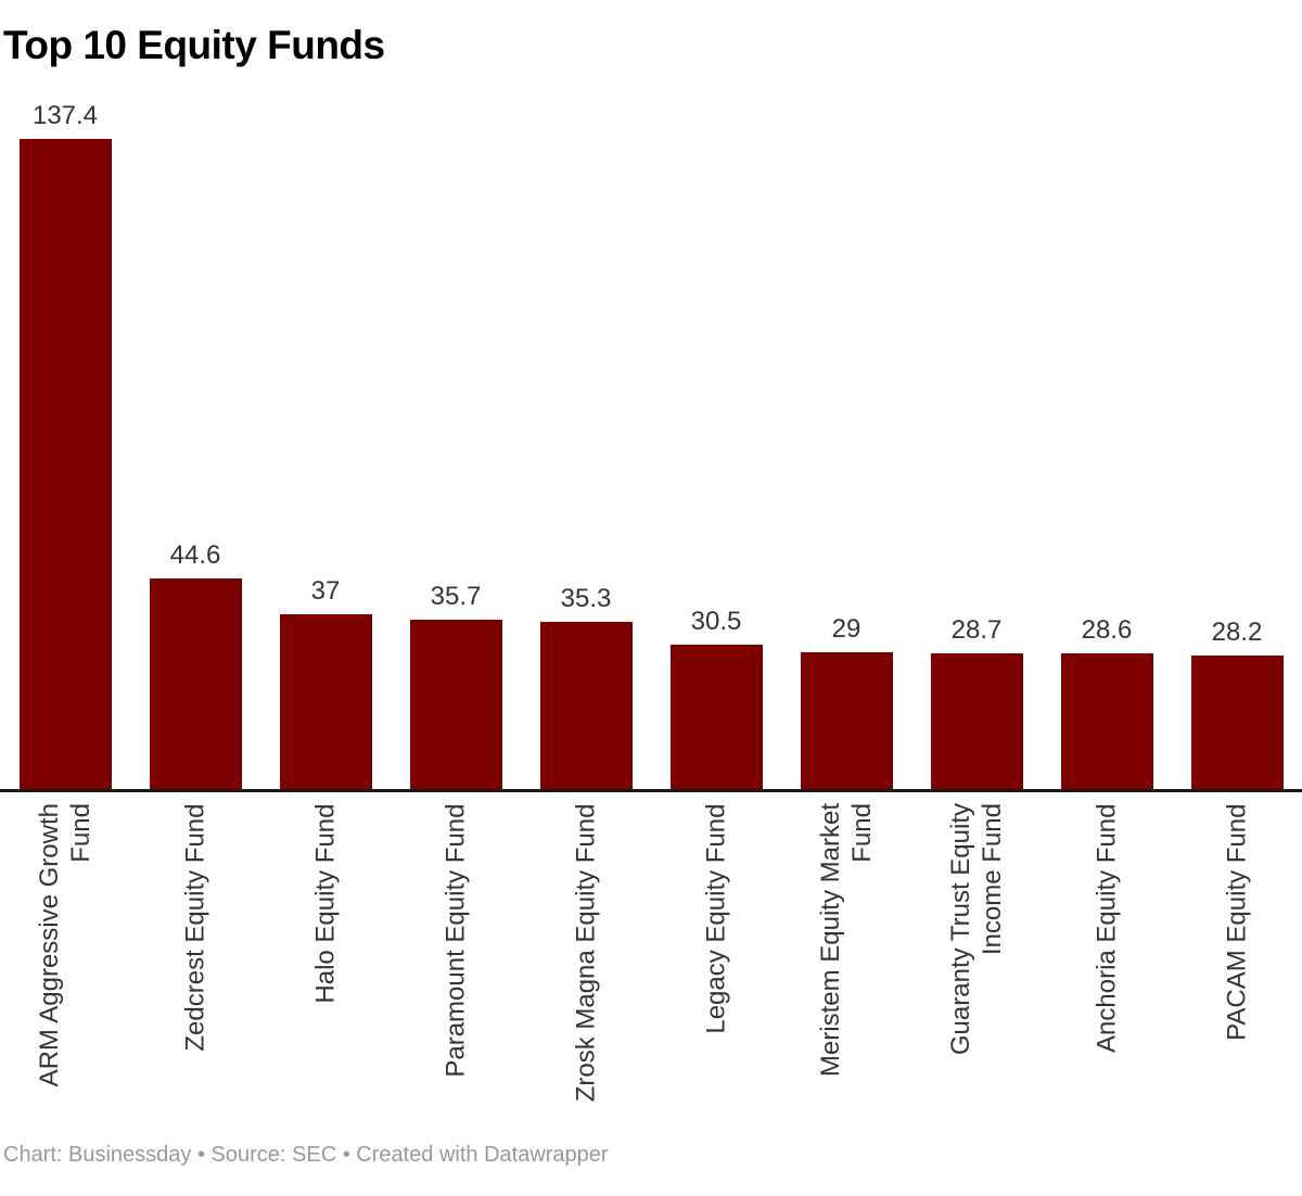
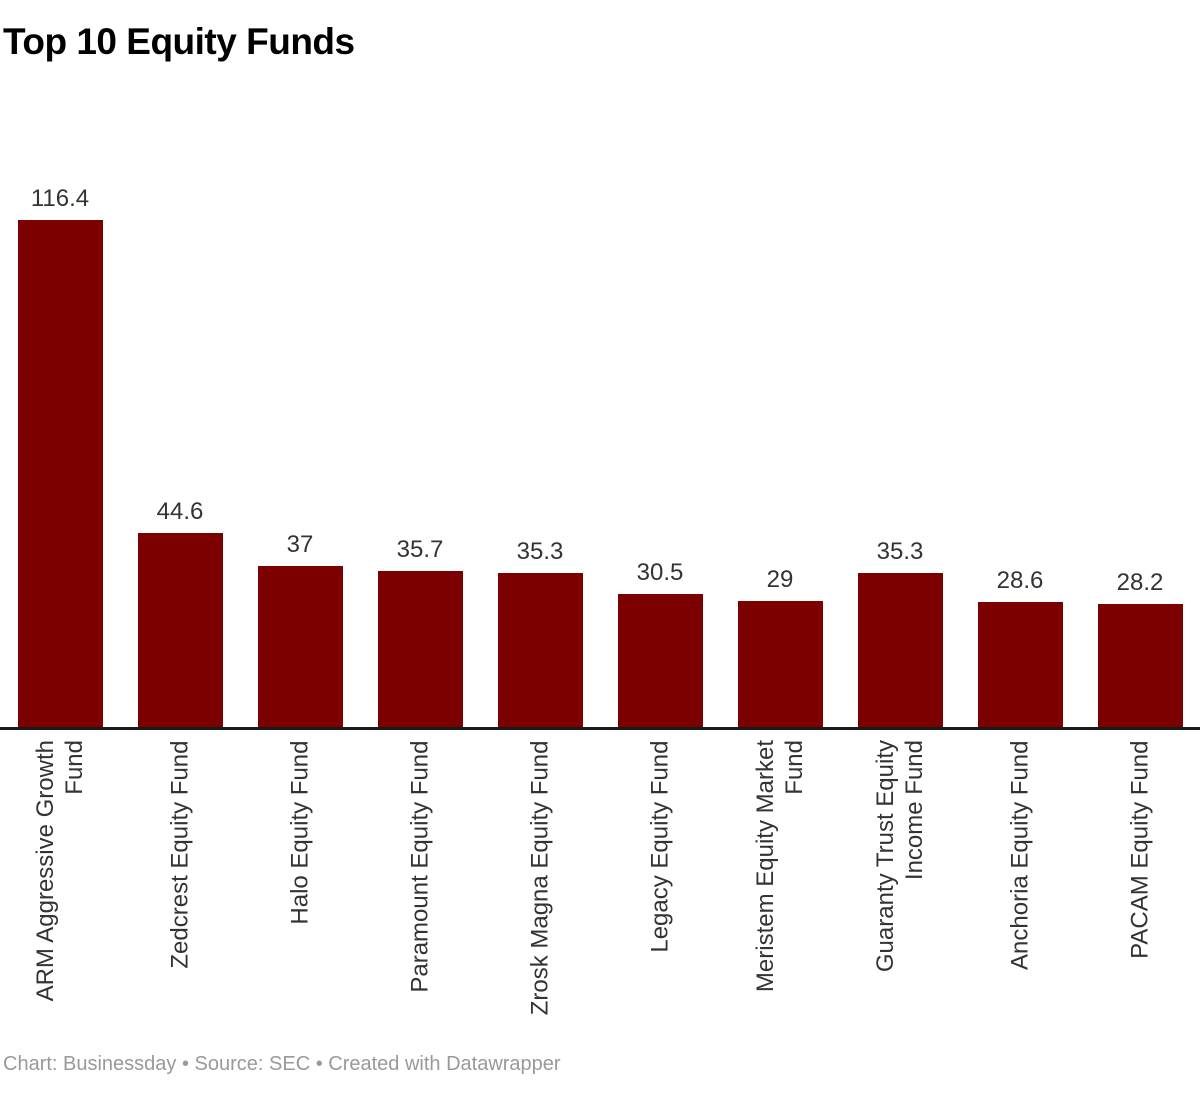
ARM Aggressive Growth Fund: 137.4 -> 116.4
Guaranty Trust Equity Income Fund: 28.7 -> 35.3
